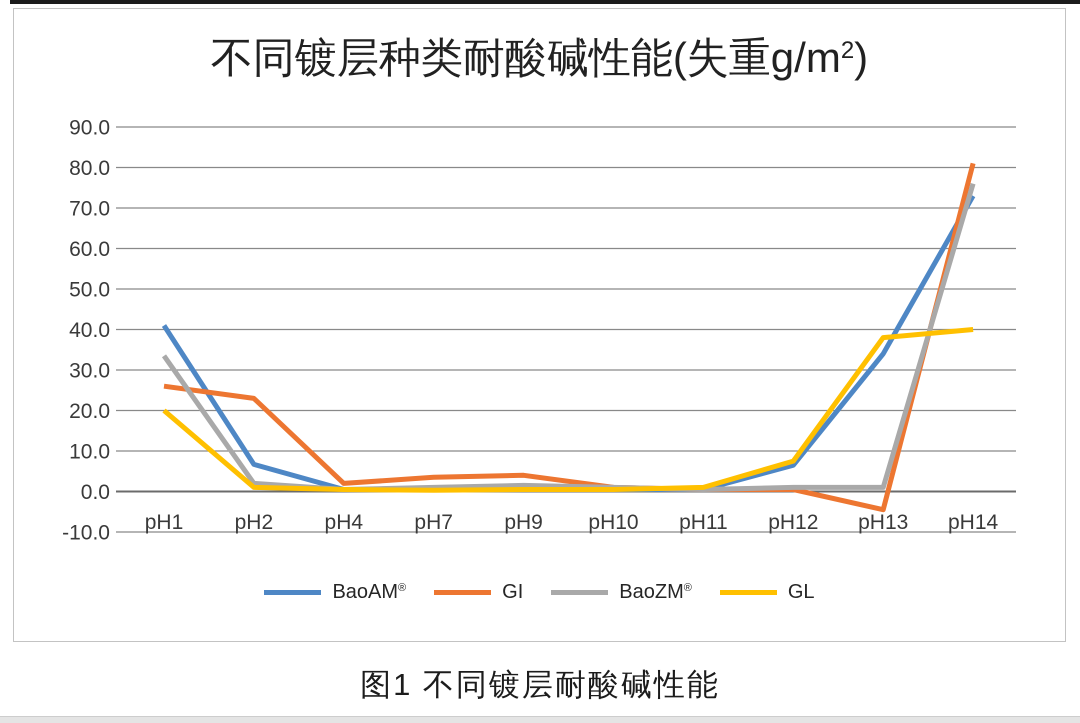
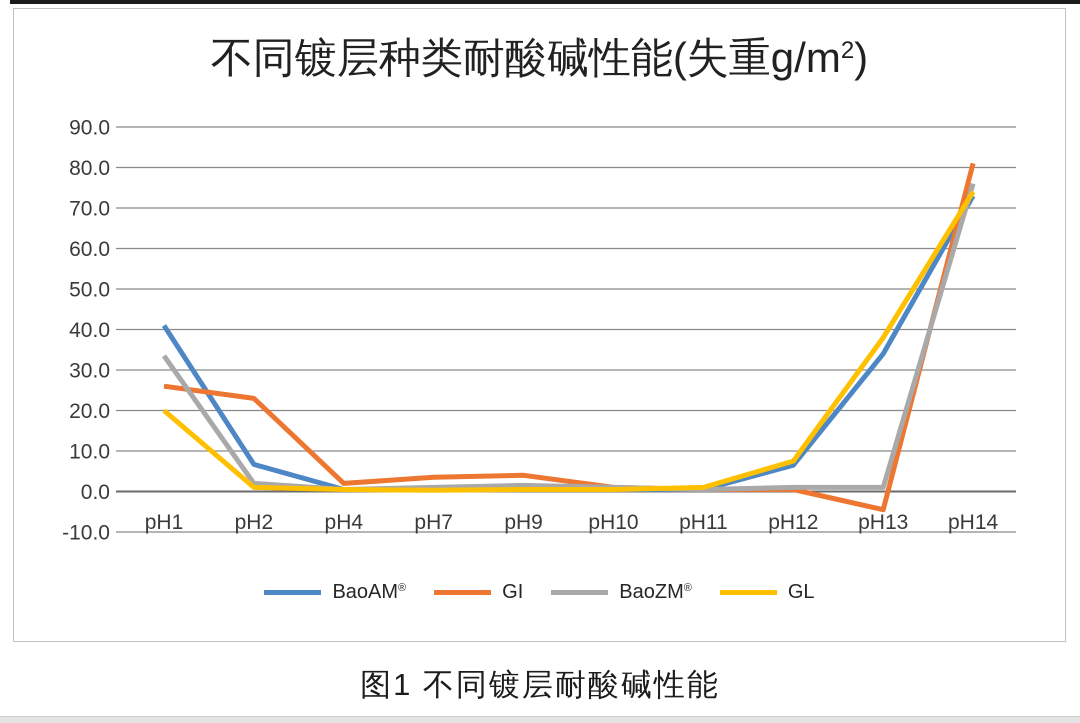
GL/pH14: 40 -> 74
